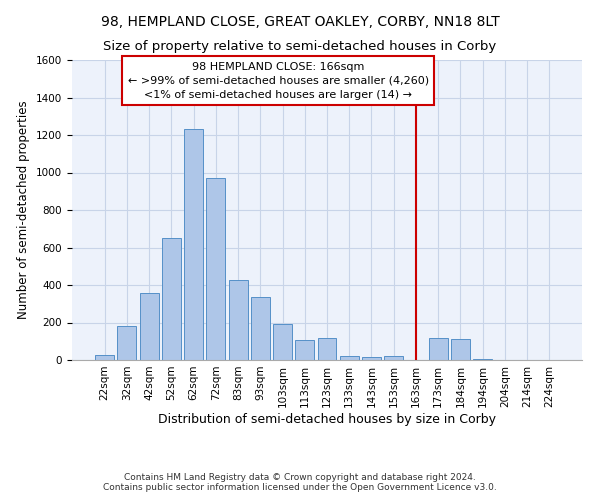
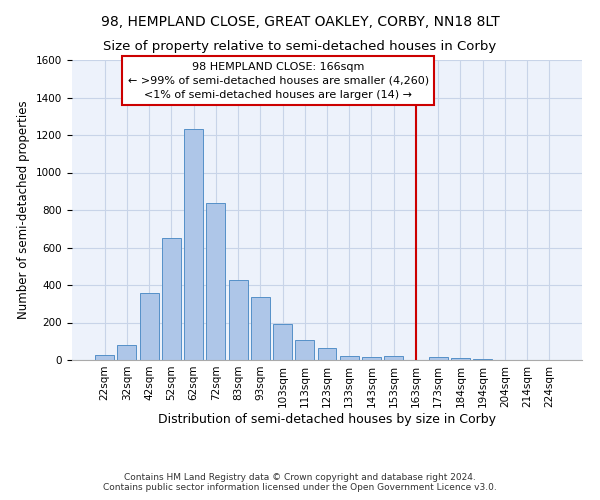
32sqm: 180 -> 80
72sqm: 970 -> 840
123sqm: 120 -> 60
173sqm: 120 -> 20
184sqm: 110 -> 10
